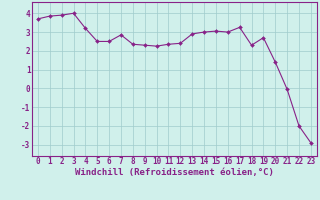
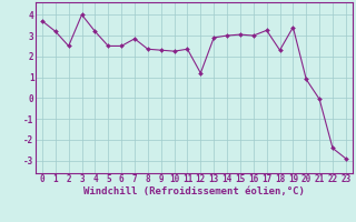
1: 3.9 -> 3.2
2: 3.9 -> 2.5
12: 2.4 -> 1.2
19: 2.7 -> 3.4
20: 1.4 -> 0.9
22: -2.0 -> -2.4
